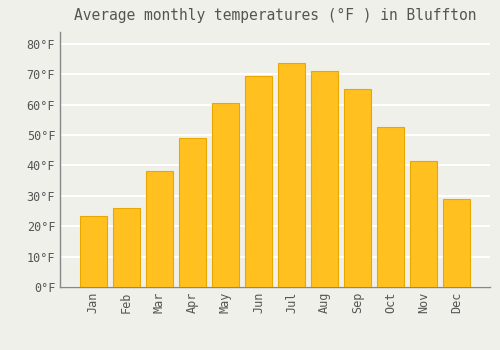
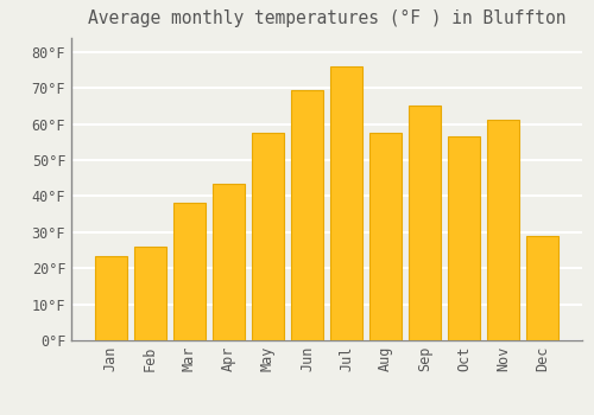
Apr: 49.0°F -> 43.5°F
May: 60.5°F -> 57.5°F
Jul: 73.5°F -> 76.0°F
Aug: 71.0°F -> 57.5°F
Oct: 52.5°F -> 56.5°F
Nov: 41.5°F -> 61.0°F
